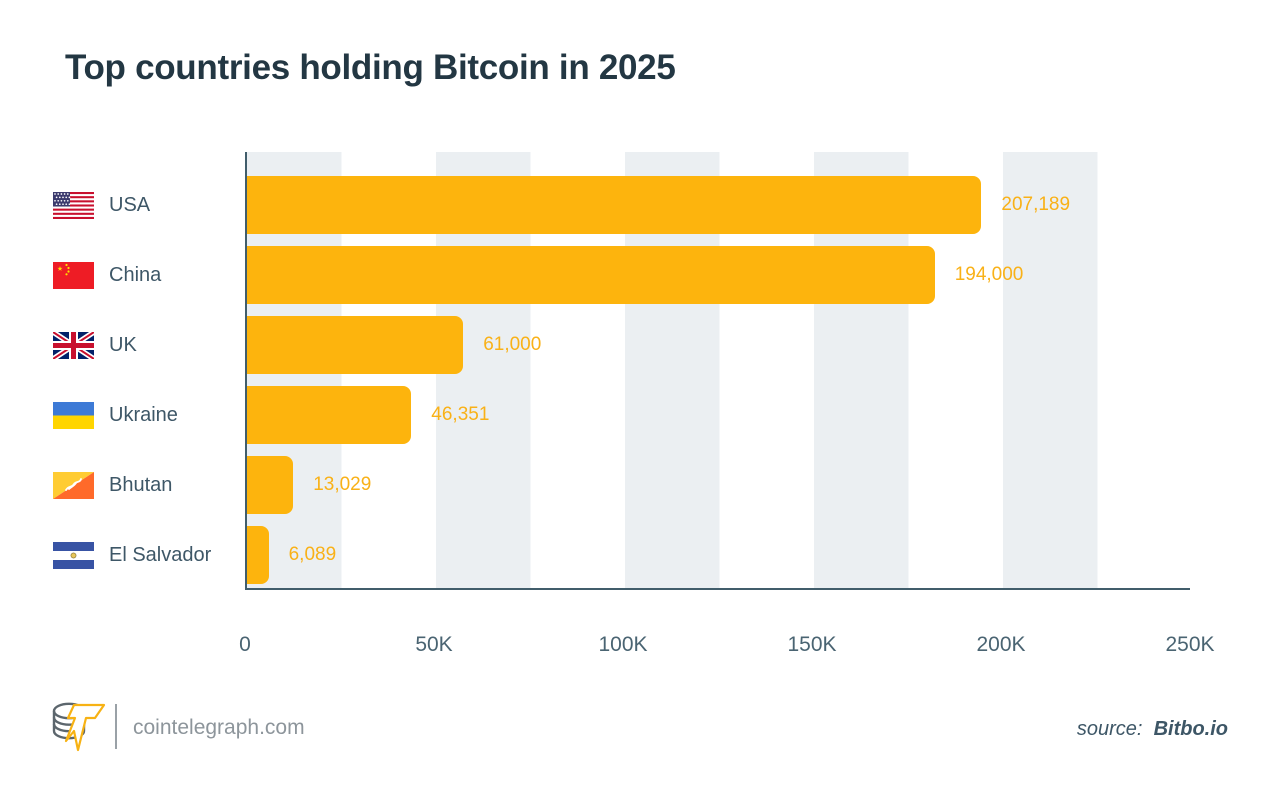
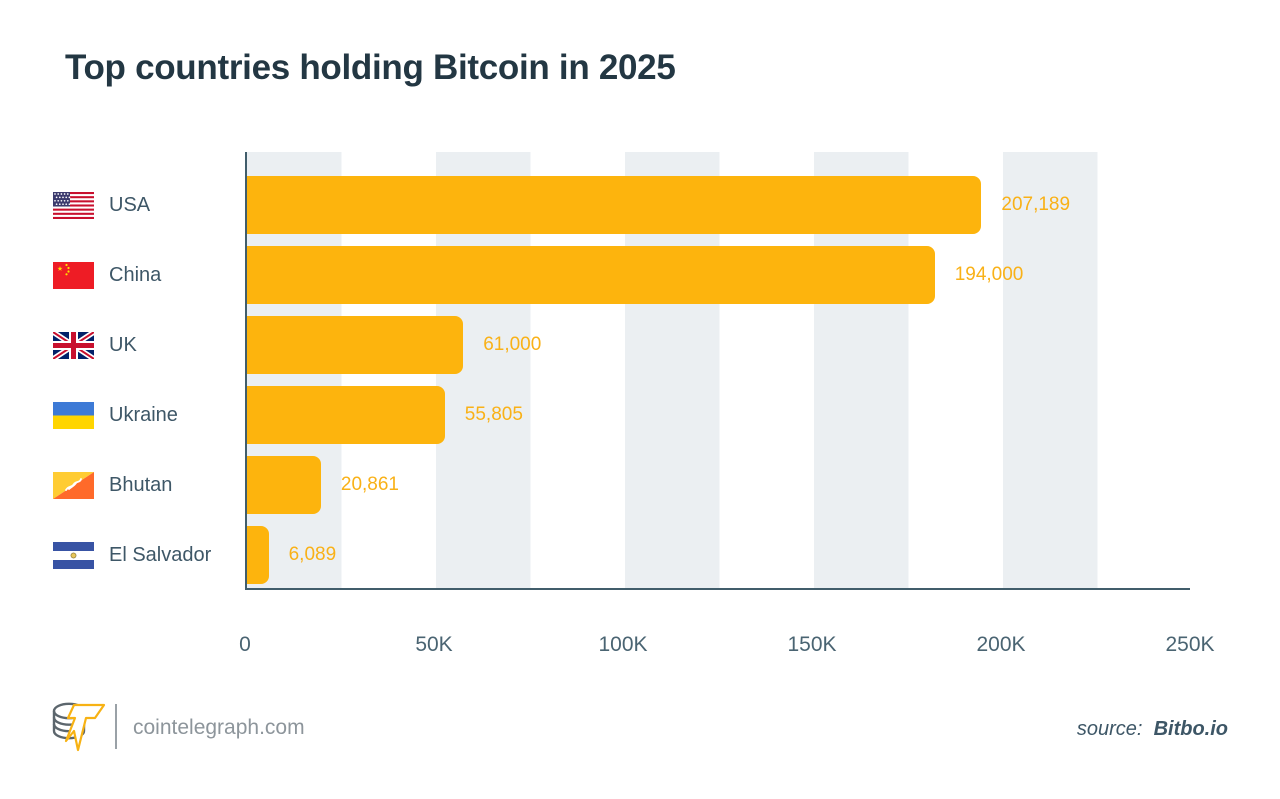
Ukraine: 46,351 -> 55,805
Bhutan: 13,029 -> 20,861
